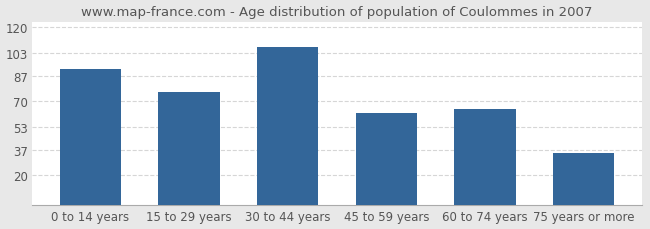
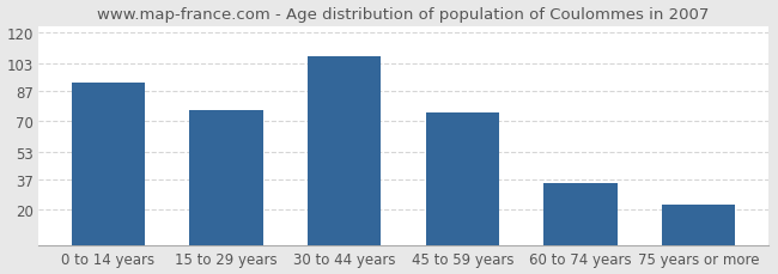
45 to 59 years: 62 -> 75
60 to 74 years: 65 -> 35
75 years or more: 35 -> 23
